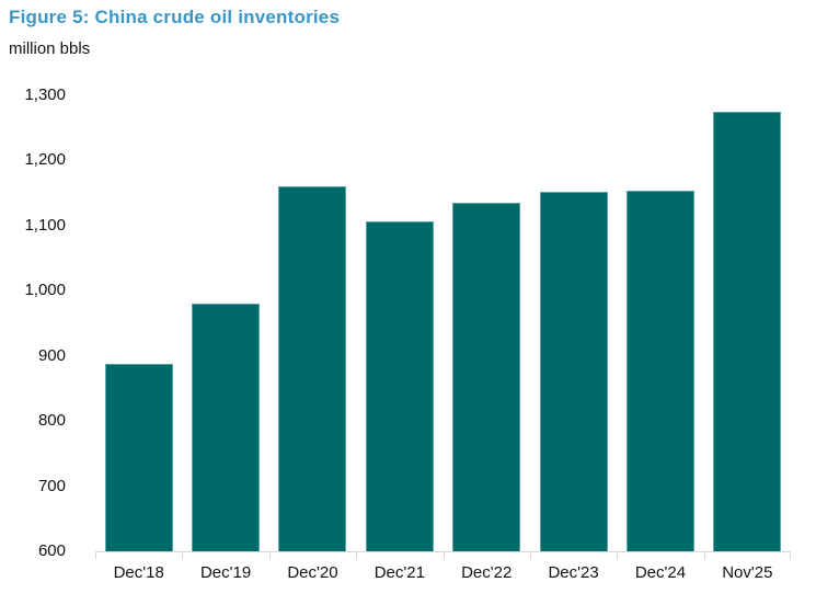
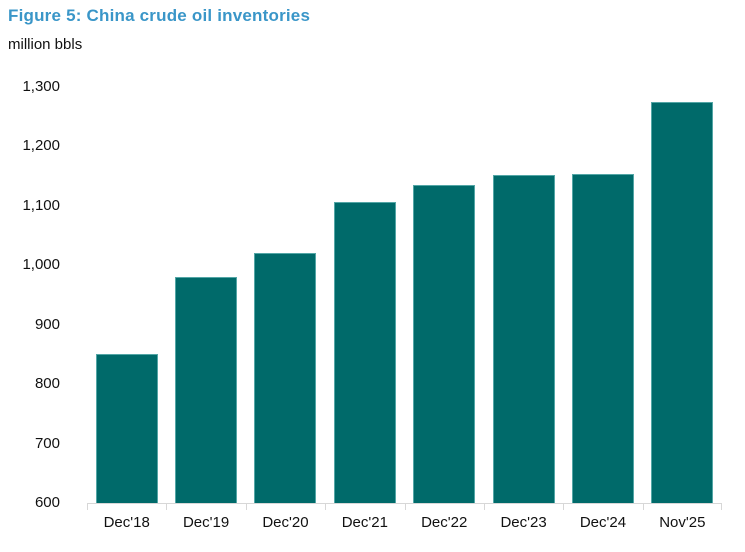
Dec'18: 890 -> 850
Dec'20: 1160 -> 1020
